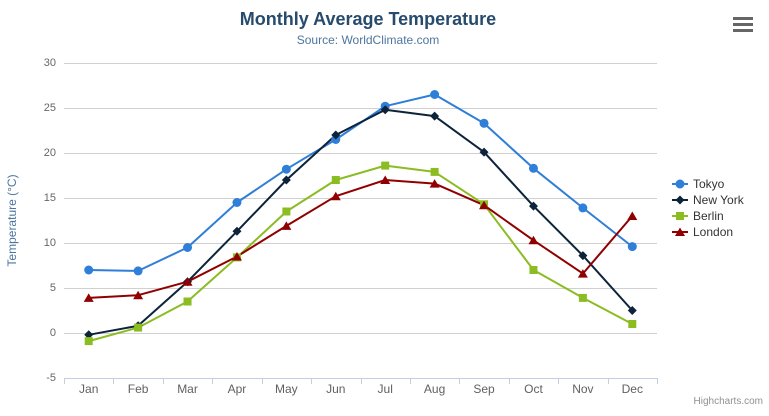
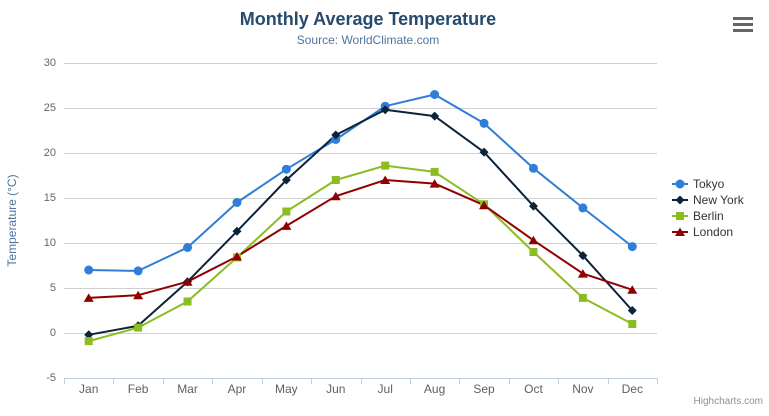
Berlin/Oct: 7 -> 9
London/Dec: 13 -> 5
